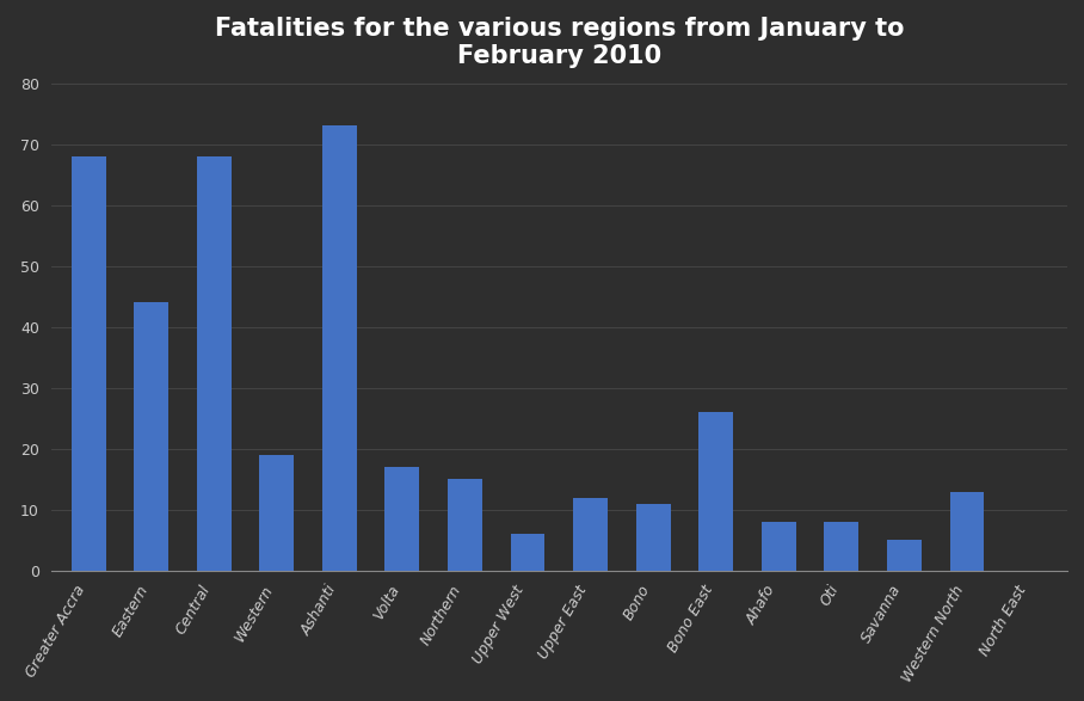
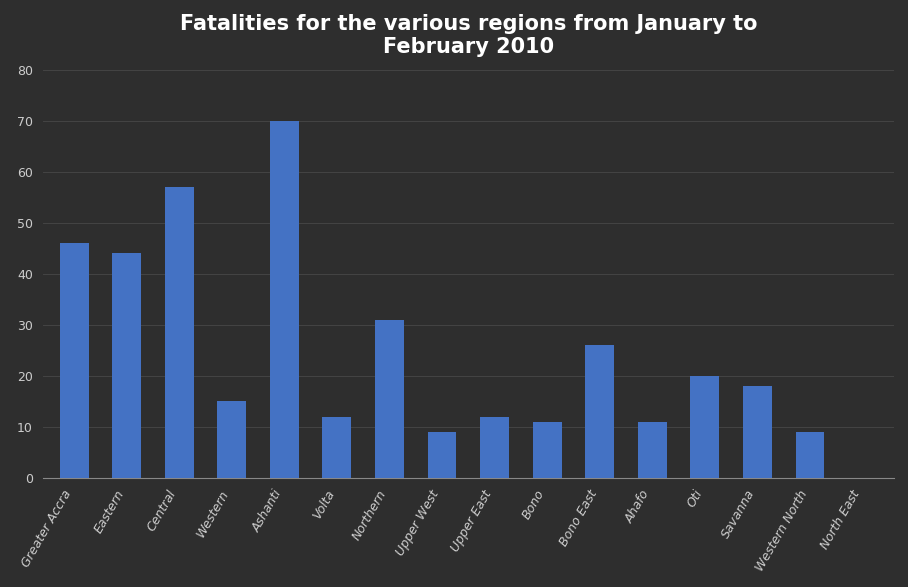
Greater Accra: 68 -> 46
Central: 68 -> 57
Western: 19 -> 15
Ashanti: 73 -> 70
Volta: 17 -> 12
Northern: 15 -> 31
Upper West: 6 -> 9
Ahafo: 8 -> 11
Oti: 8 -> 20
Savanna: 5 -> 18
Western North: 13 -> 9
